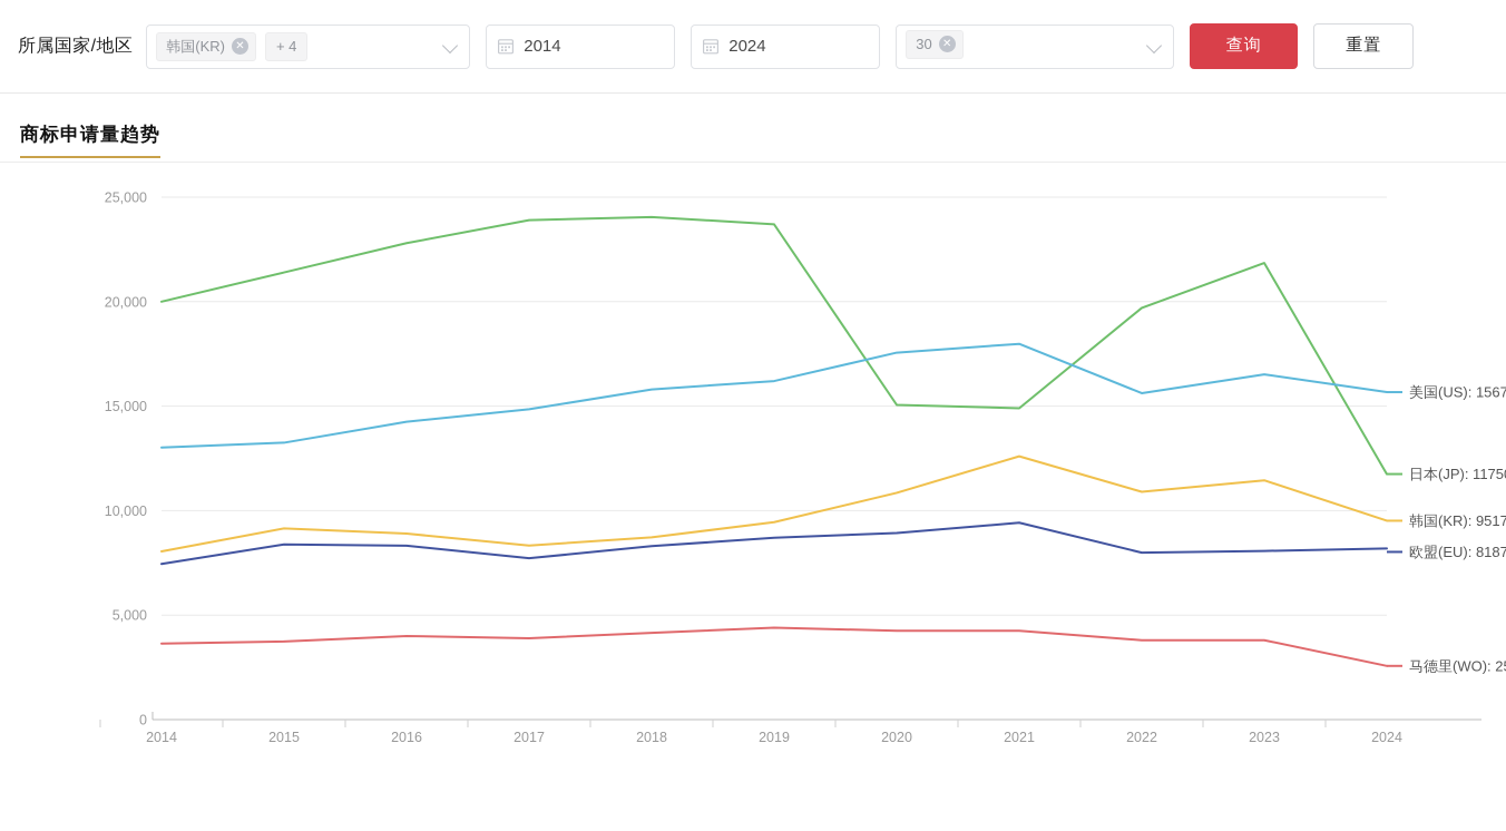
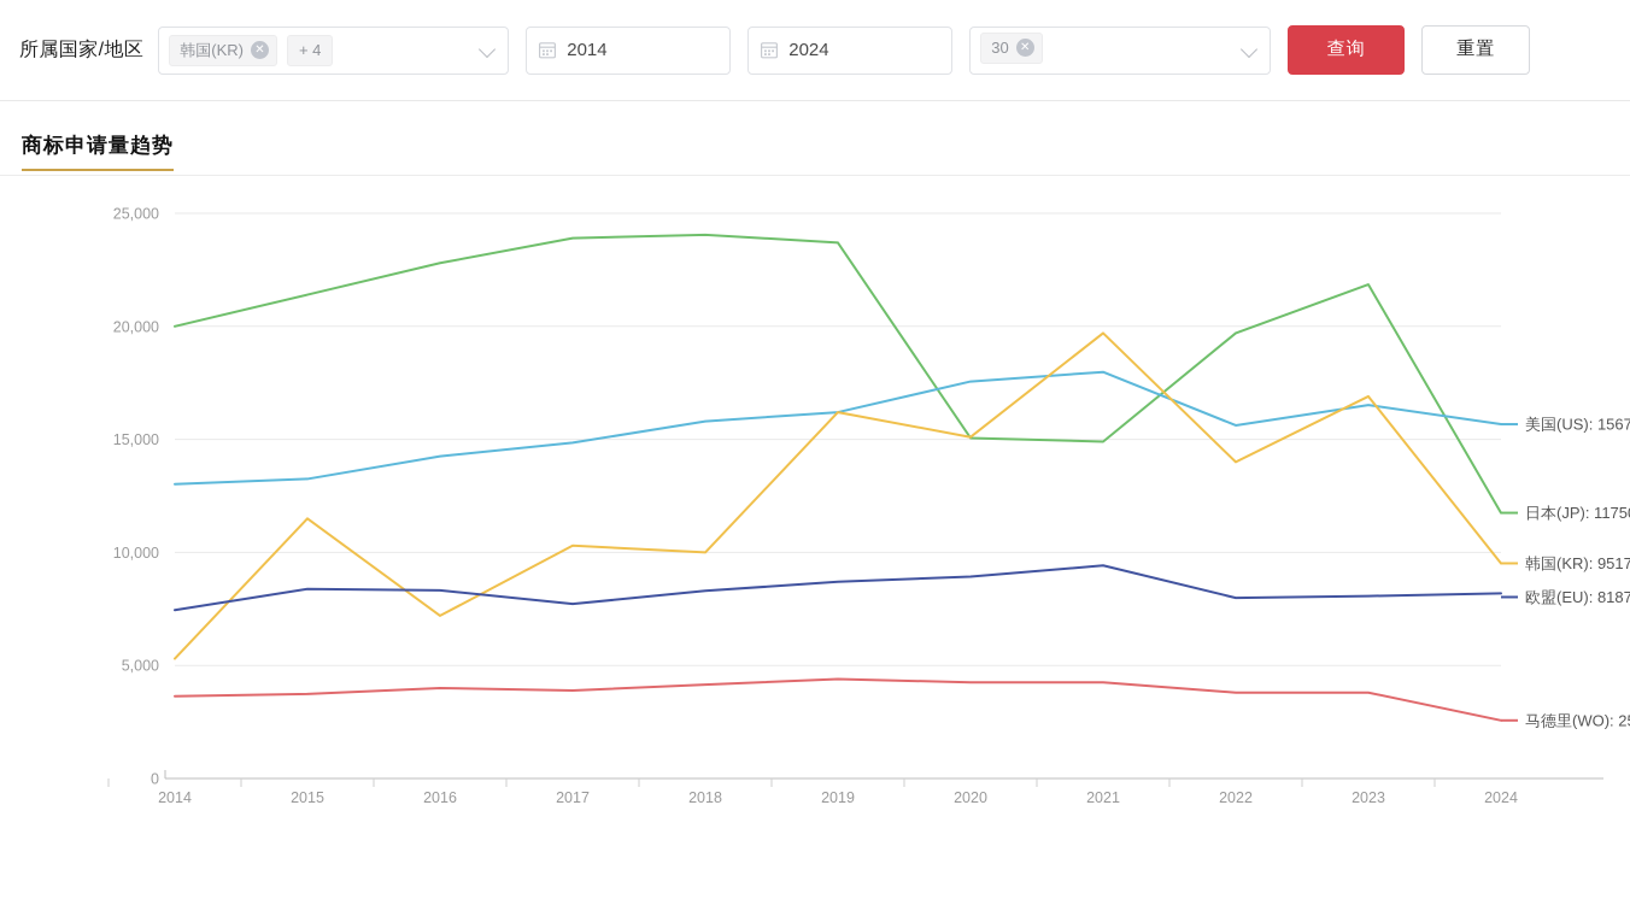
韩国(KR)/2014: 8000 -> 5300
韩国(KR)/2015: 9200 -> 11500
韩国(KR)/2016: 8900 -> 7200
韩国(KR)/2017: 8300 -> 10300
韩国(KR)/2018: 8700 -> 10000
韩国(KR)/2019: 9400 -> 16200
韩国(KR)/2020: 10800 -> 15100
韩国(KR)/2021: 12600 -> 19700
韩国(KR)/2022: 10900 -> 14000
韩国(KR)/2023: 11400 -> 16900
